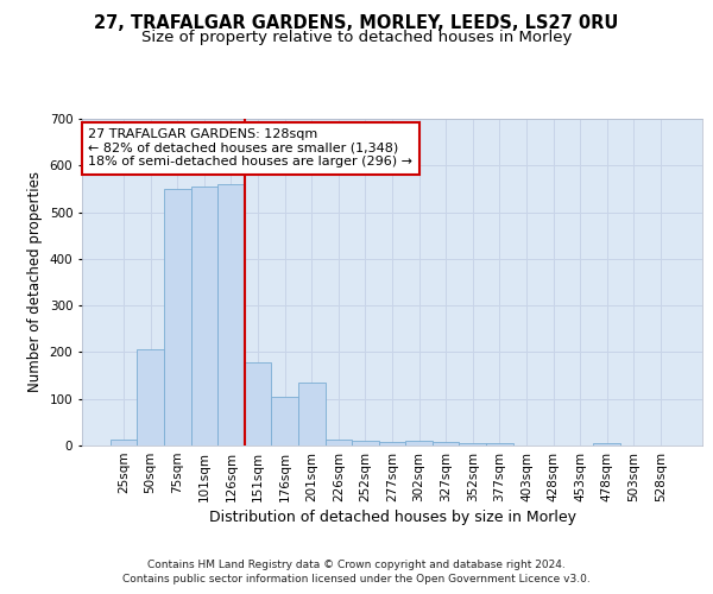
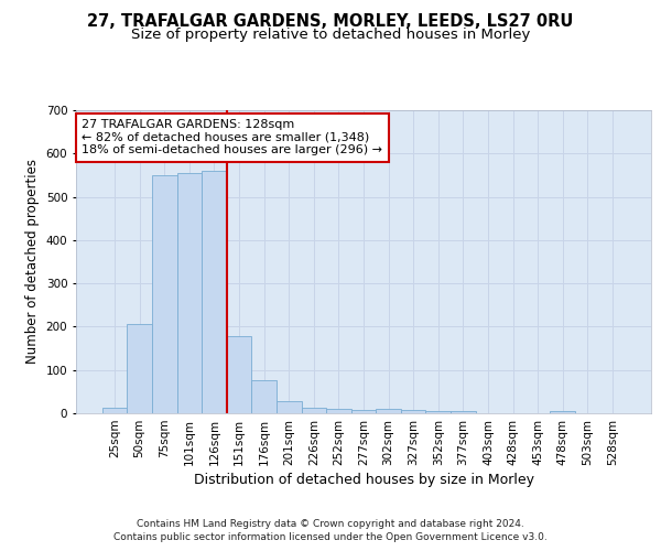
176sqm: 105 -> 77
201sqm: 135 -> 28
